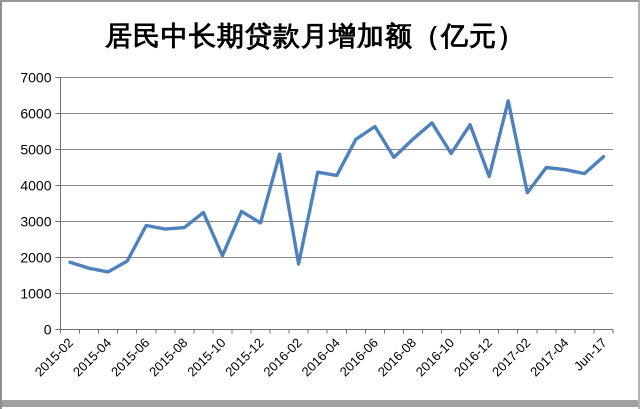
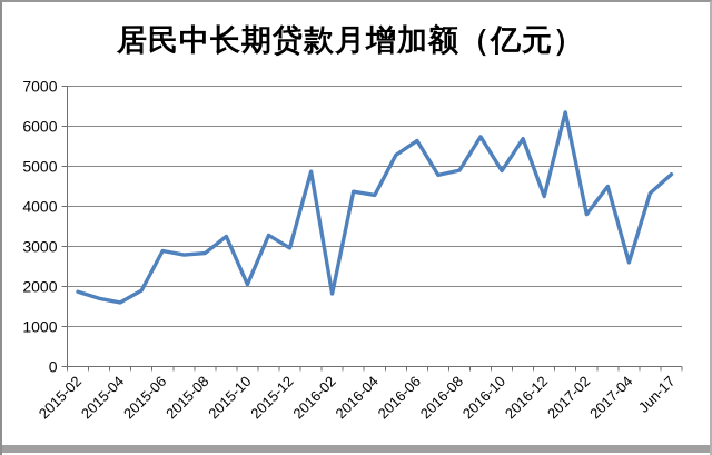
2016-08: 5300 -> 4900
2017-04: 4400 -> 2600
